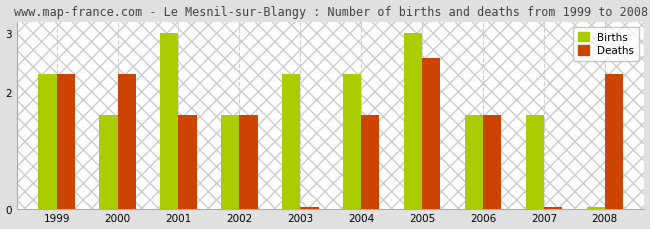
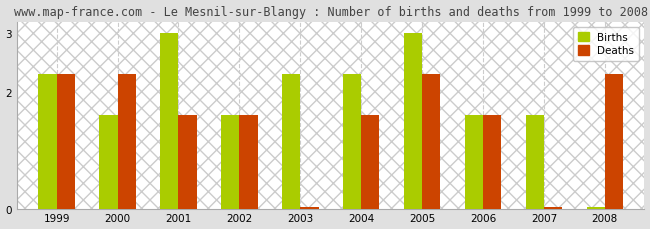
Deaths/2005: 2.58 -> 2.30
